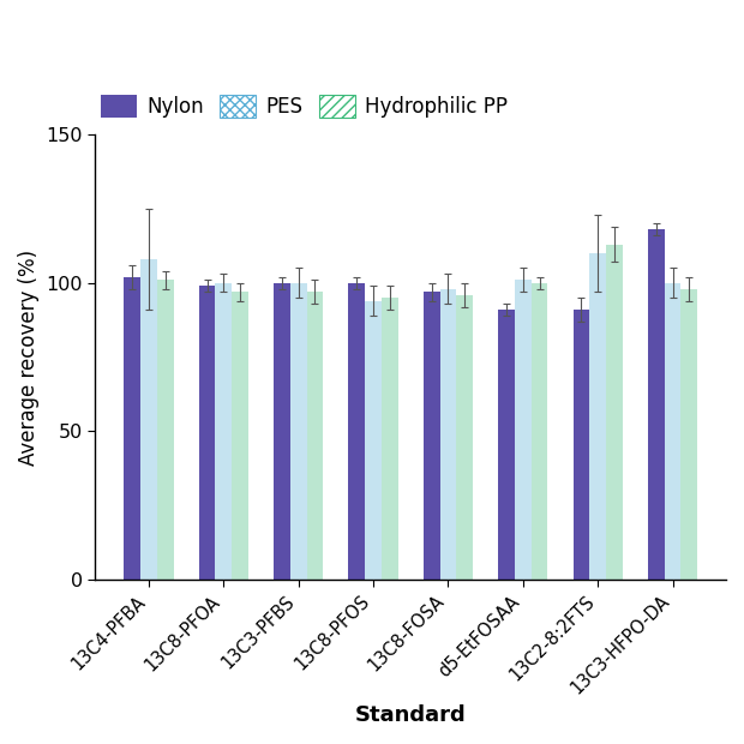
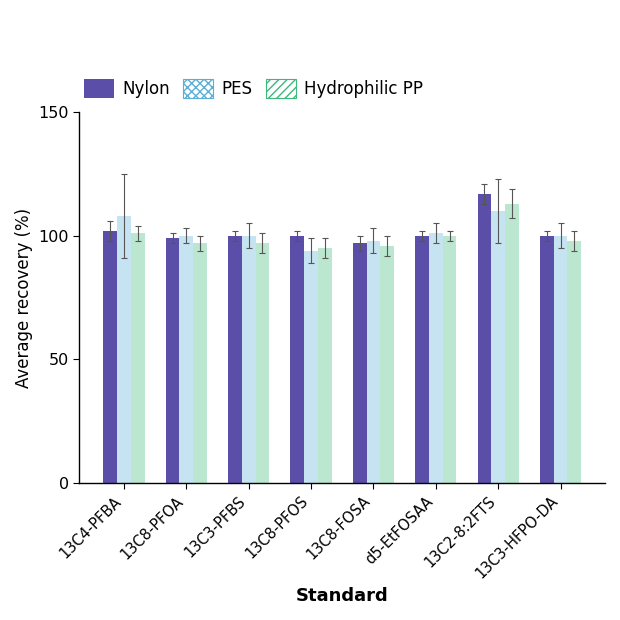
Nylon/d5-EtFOSAA: 91 -> 100
Nylon/13C2-8:2FTS: 91 -> 117
Nylon/13C3-HFPO-DA: 118 -> 100
